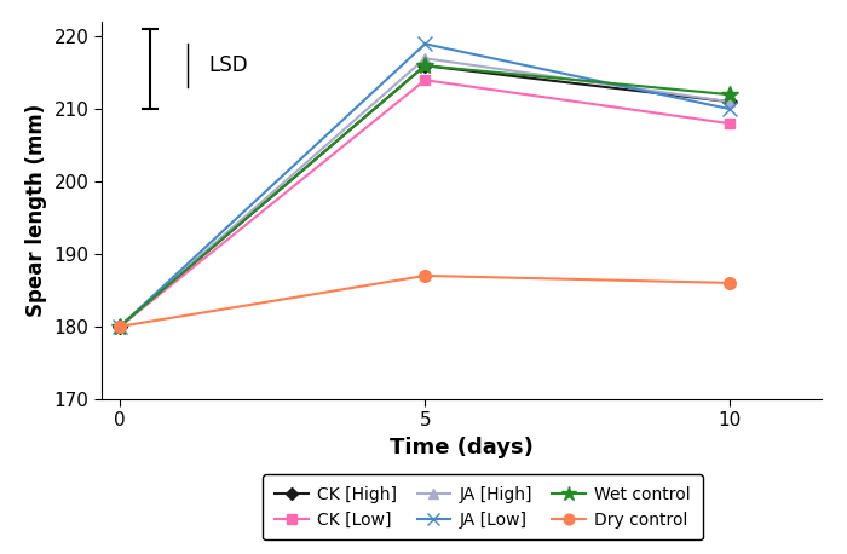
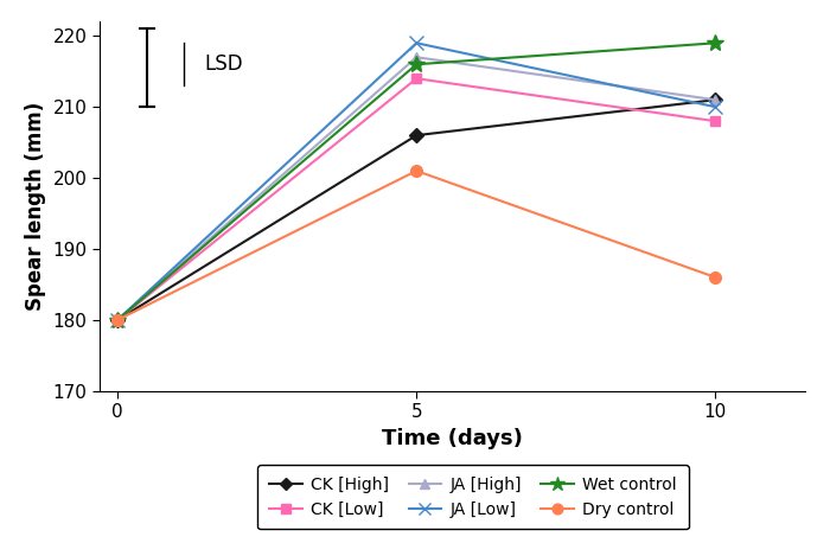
CK [High]/5: 216 -> 206
Dry control/5: 187 -> 201
Wet control/10: 212 -> 219
